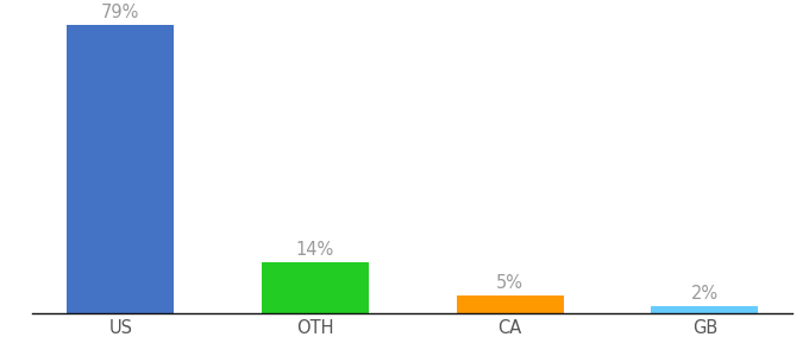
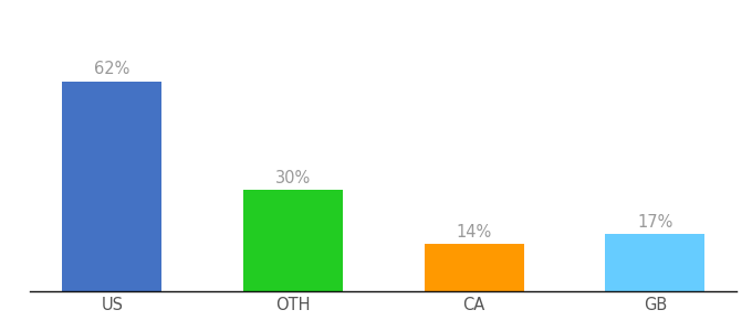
US: 79% -> 62%
OTH: 14% -> 30%
CA: 5% -> 14%
GB: 2% -> 17%
